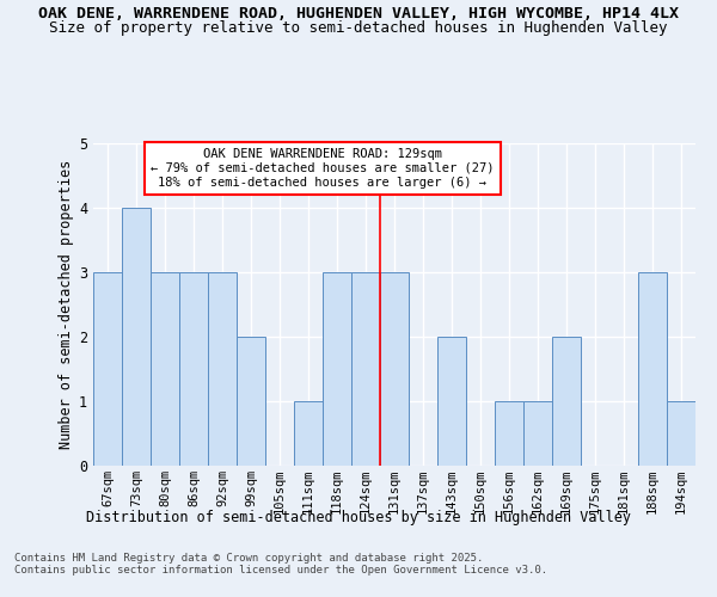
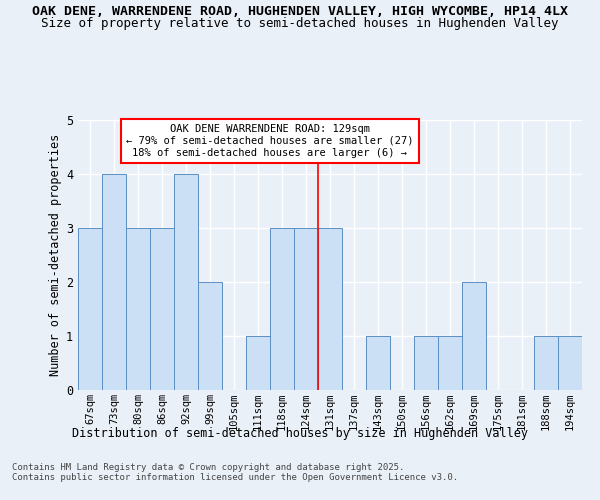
92sqm: 3 -> 4
143sqm: 2 -> 1
188sqm: 3 -> 1
